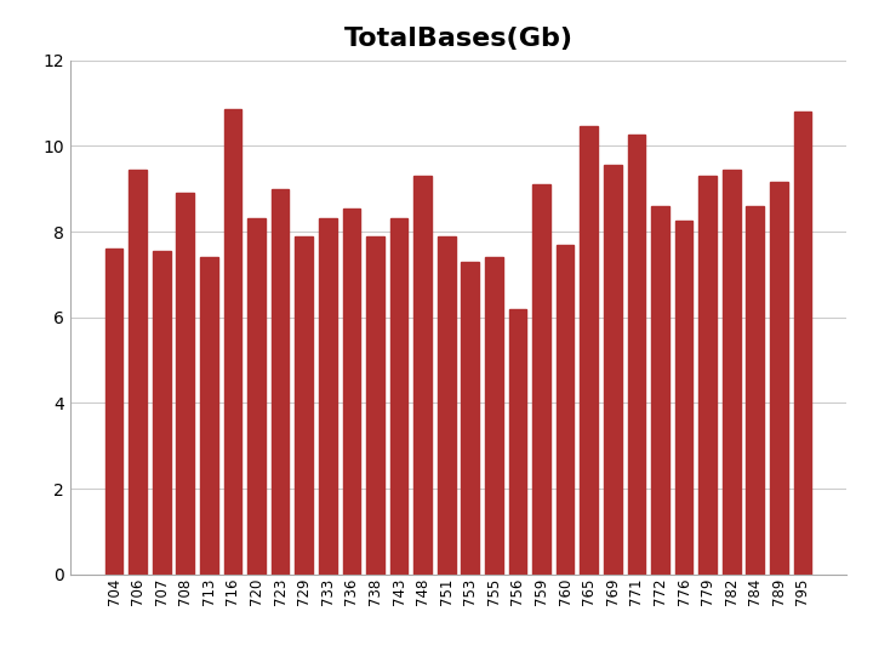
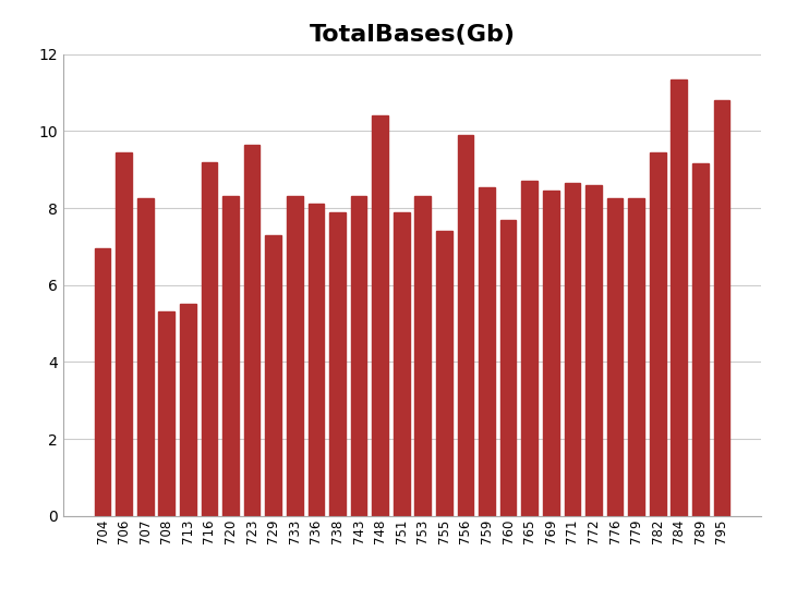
704: 7.60 -> 6.95
707: 7.55 -> 8.25
708: 8.90 -> 5.30
713: 7.40 -> 5.50
716: 10.85 -> 9.20
723: 9.00 -> 9.65
729: 7.90 -> 7.30
736: 8.55 -> 8.10
748: 9.30 -> 10.40
753: 7.30 -> 8.30
756: 6.20 -> 9.90
759: 9.10 -> 8.55
765: 10.45 -> 8.70
769: 9.55 -> 8.45
771: 10.25 -> 8.65
779: 9.30 -> 8.25
784: 8.60 -> 11.35
